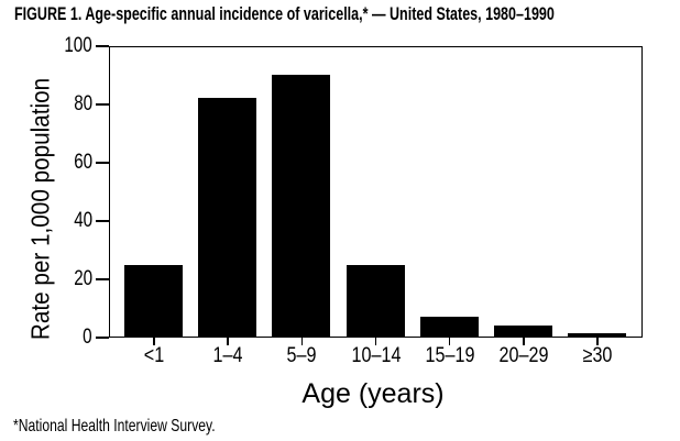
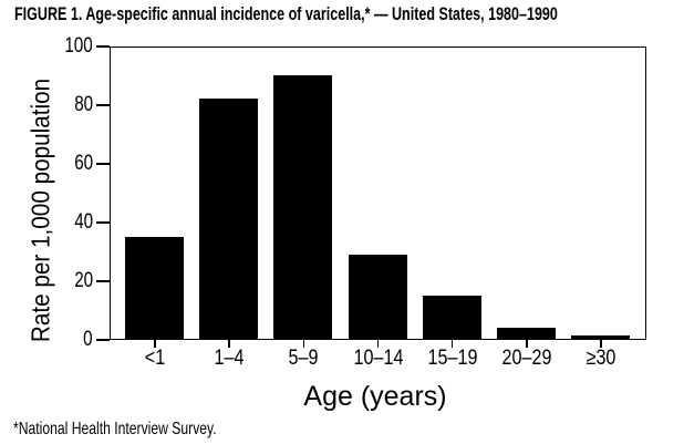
<1: 25 -> 35
10–14: 25 -> 29
15–19: 7 -> 15
